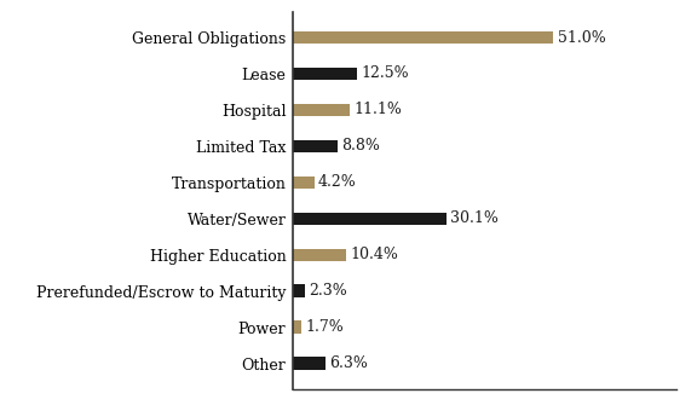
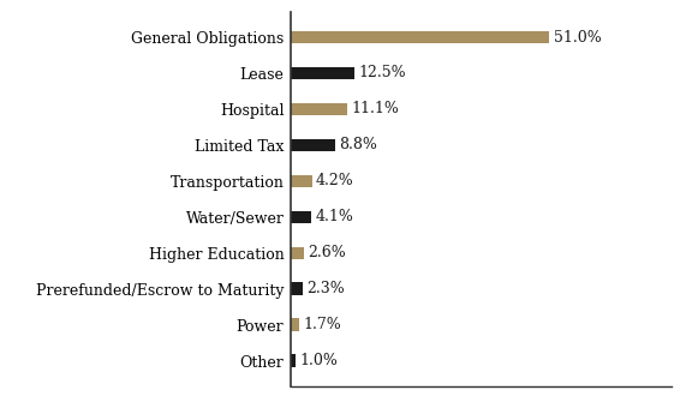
Water/Sewer: 30.1% -> 4.1%
Higher Education: 10.4% -> 2.6%
Other: 6.3% -> 1.0%
